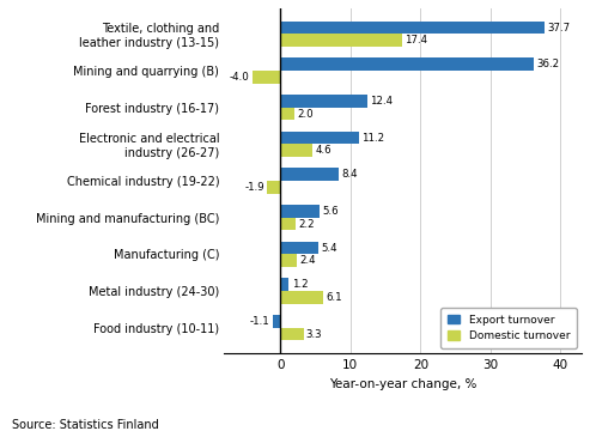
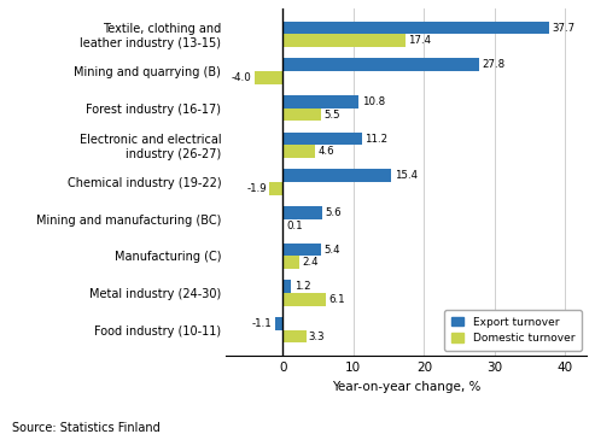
Export turnover/Mining and quarrying (B): 36.2 -> 27.8
Export turnover/Forest industry (16-17): 12.4 -> 10.8
Domestic turnover/Forest industry (16-17): 2.0 -> 5.5
Export turnover/Chemical industry (19-22): 8.4 -> 15.4
Domestic turnover/Mining and manufacturing (BC): 2.2 -> 0.1
